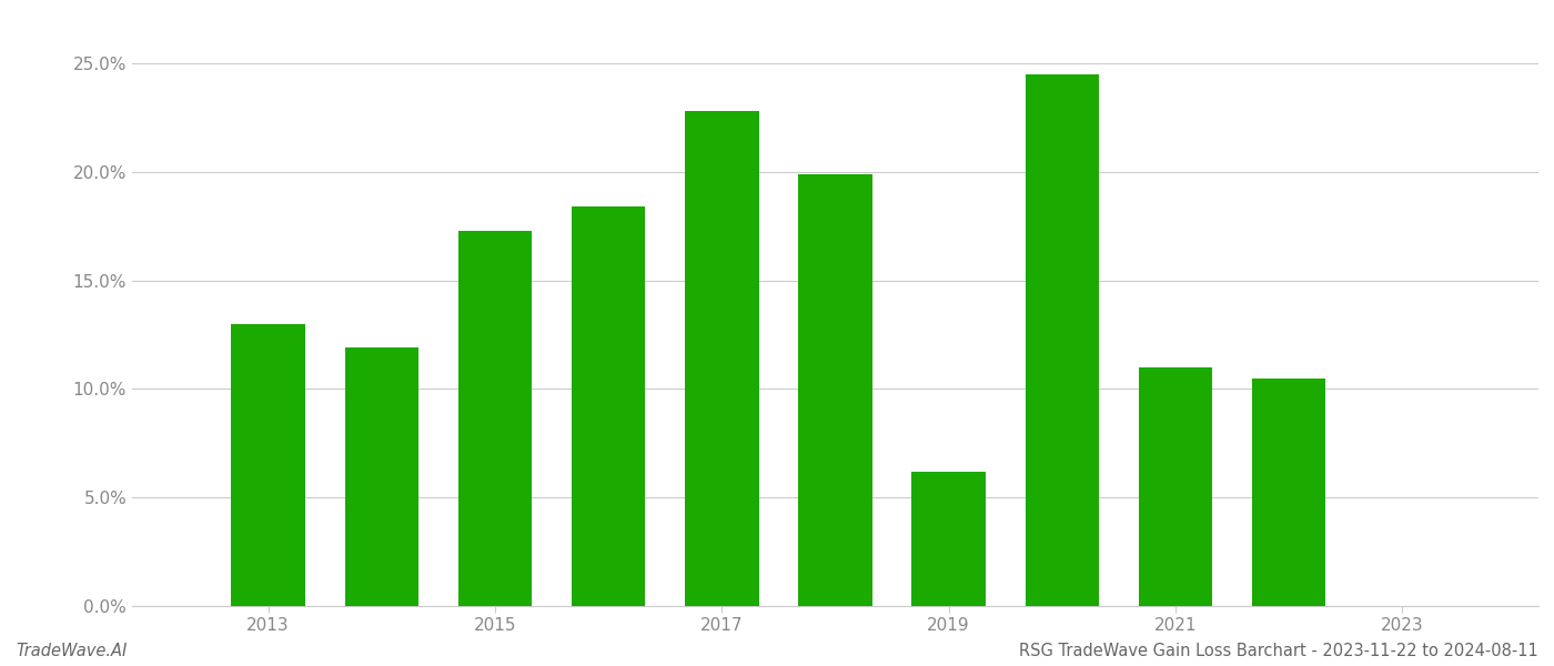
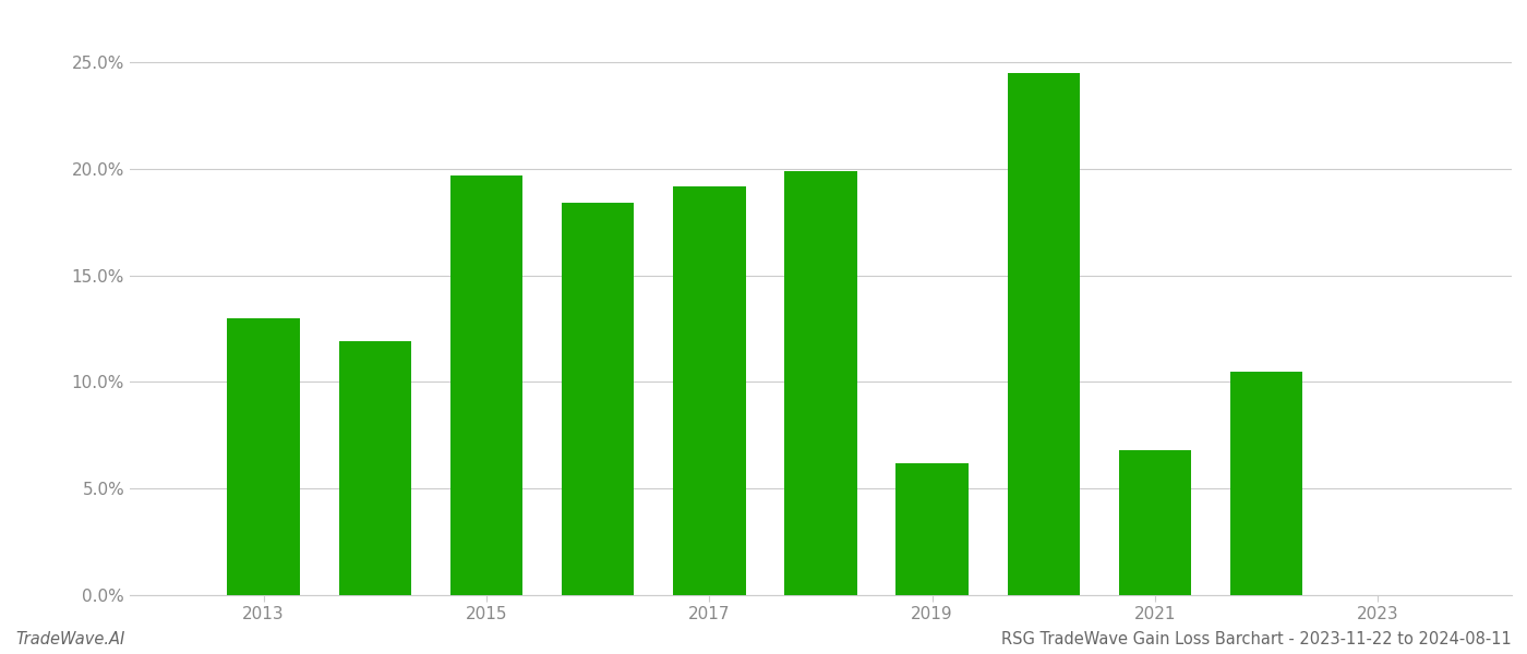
2015: 17.3% -> 19.7%
2017: 22.8% -> 19.2%
2021: 11.0% -> 6.8%
